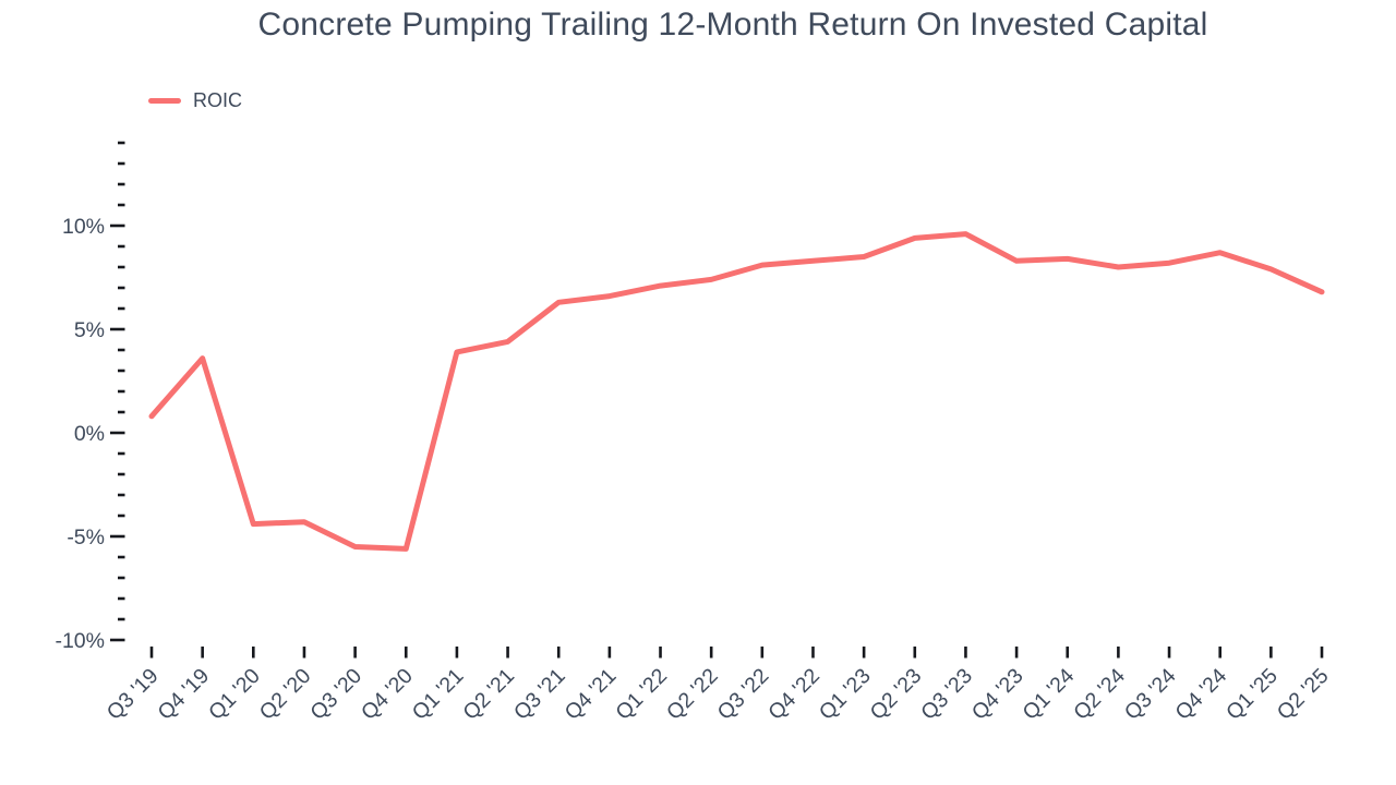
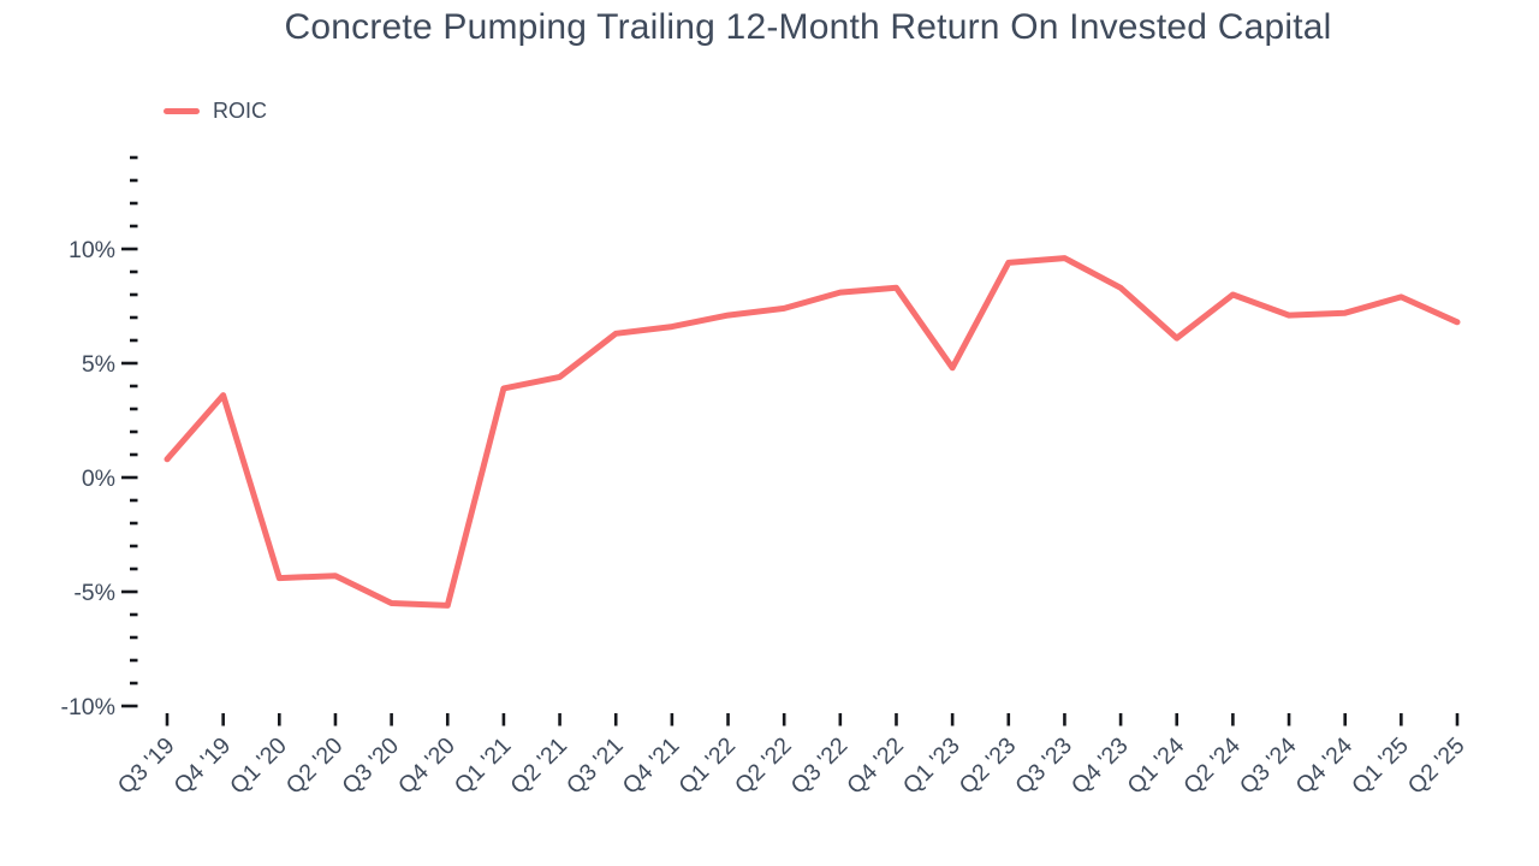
Q1 '23: 8.5% -> 4.8%
Q1 '24: 8.4% -> 6.1%
Q3 '24: 8.2% -> 7.1%
Q4 '24: 8.7% -> 7.2%
